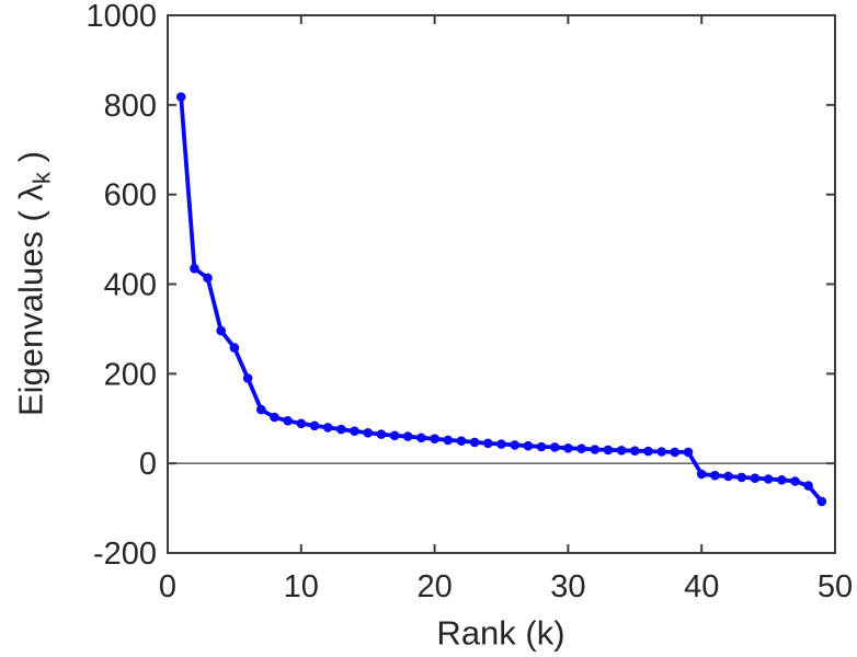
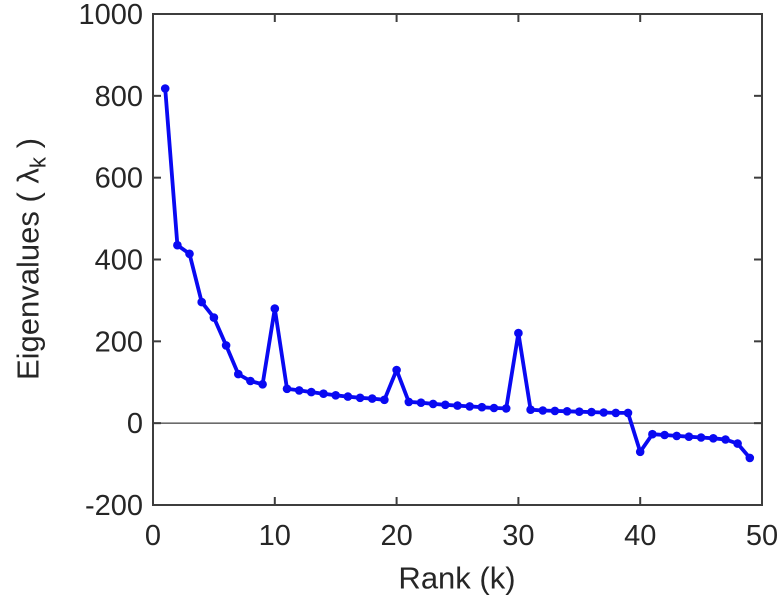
10: 90 -> 280
20: 60 -> 130
30: 30 -> 220
40: -20 -> -70
